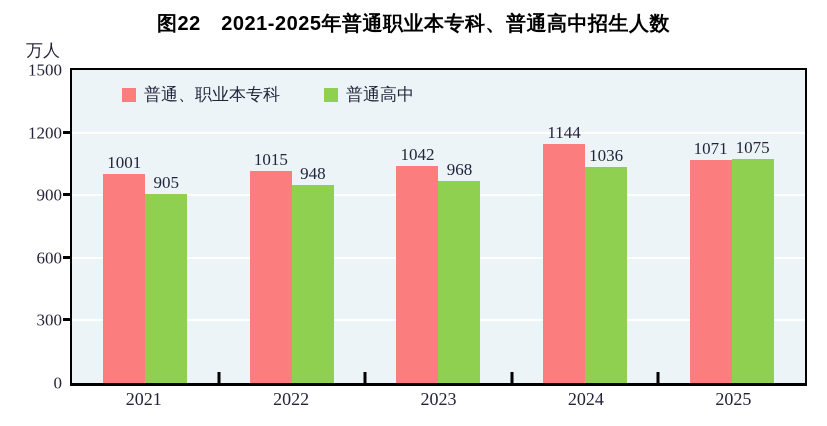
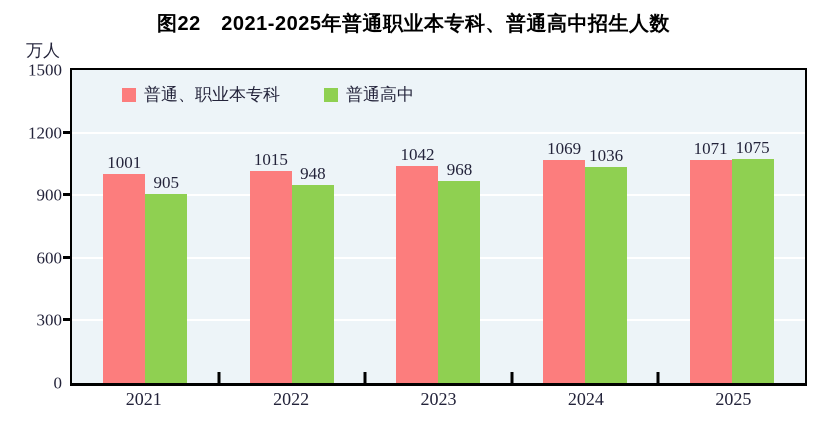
普通、职业本专科/2024: 1144 -> 1069
